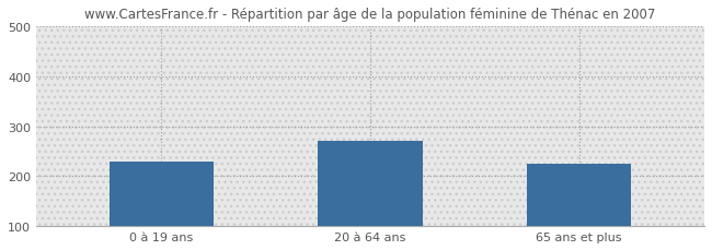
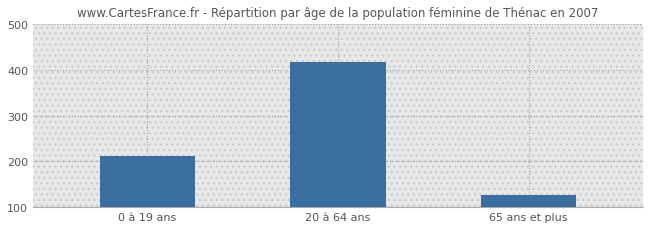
0 à 19 ans: 230 -> 212
20 à 64 ans: 270 -> 417
65 ans et plus: 225 -> 126
